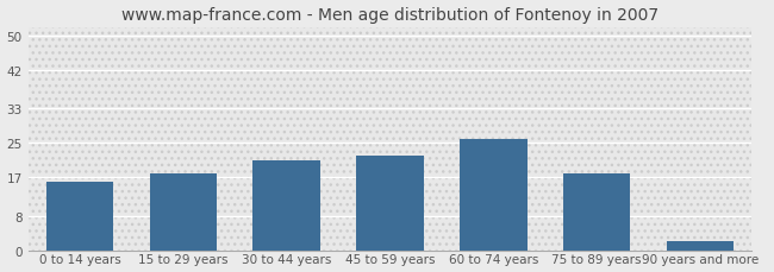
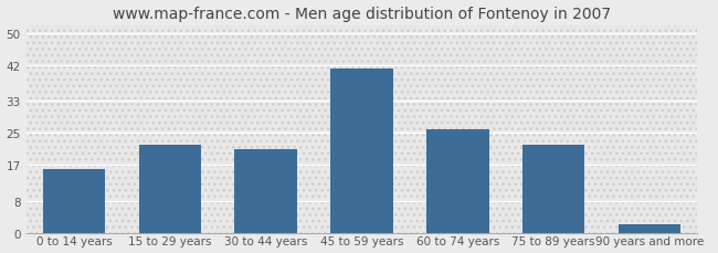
15 to 29 years: 18 -> 22
45 to 59 years: 22 -> 41
75 to 89 years: 18 -> 22
